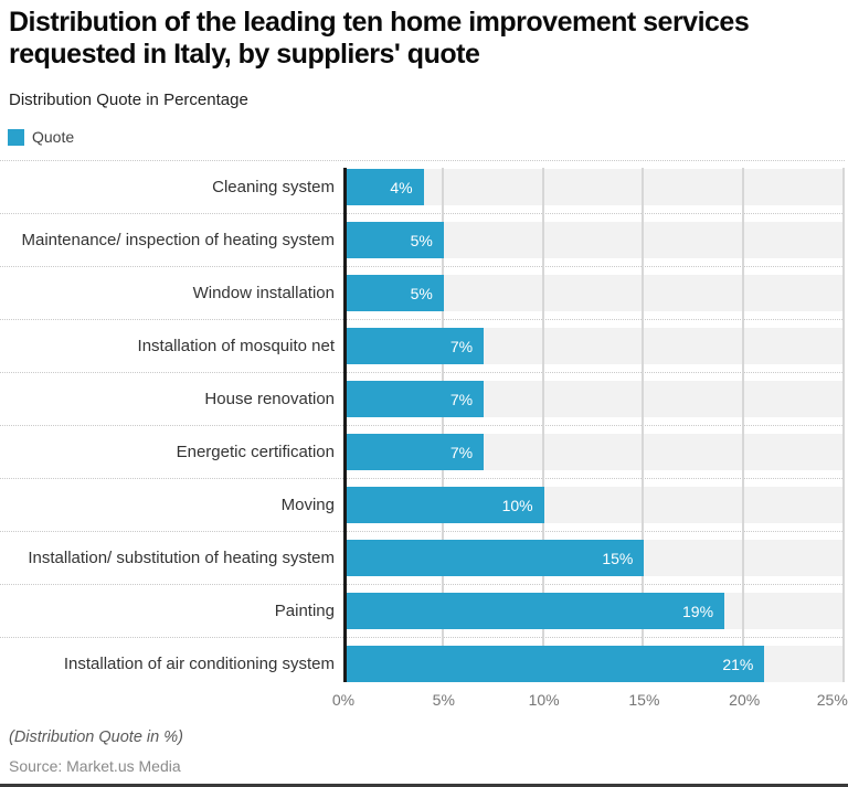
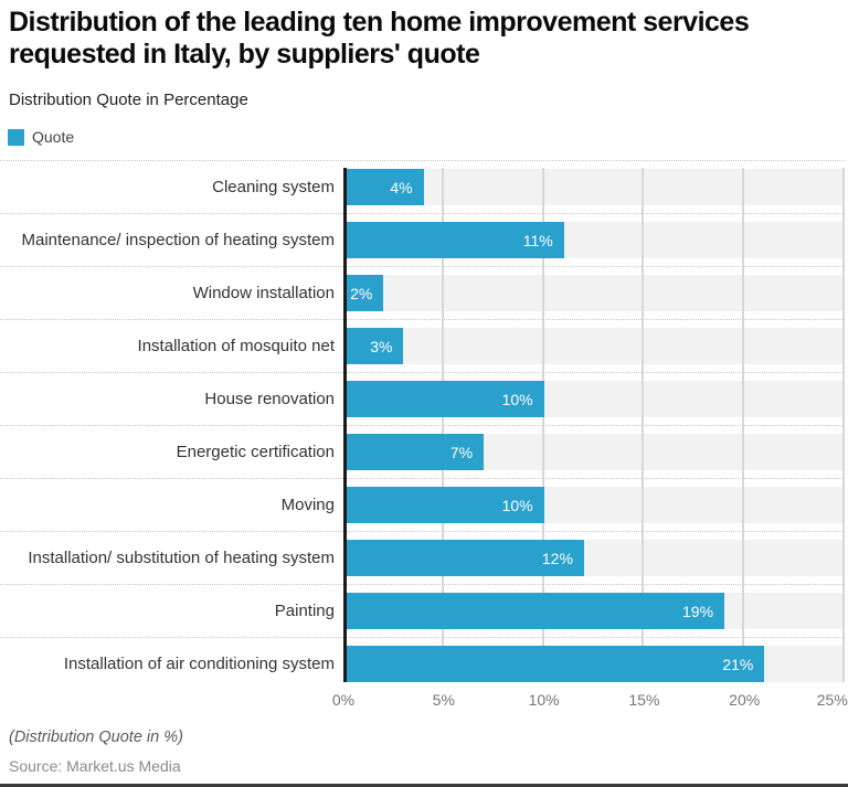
Maintenance/ inspection of heating system: 5% -> 11%
Window installation: 5% -> 2%
Installation of mosquito net: 7% -> 3%
House renovation: 7% -> 10%
Installation/ substitution of heating system: 15% -> 12%
